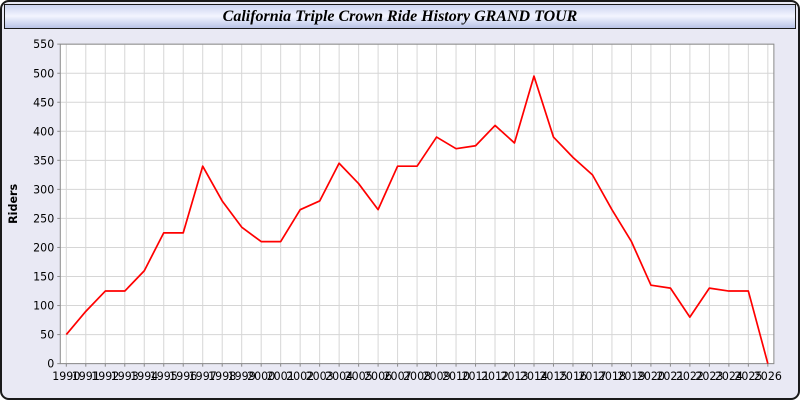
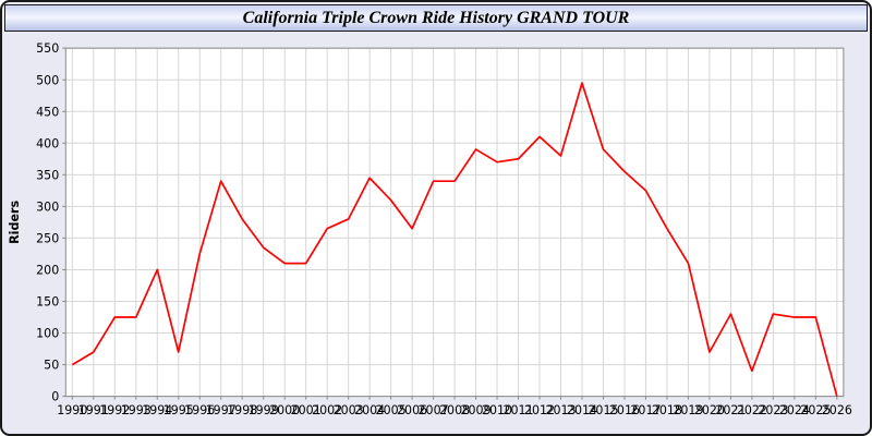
1991: 90 -> 70
1994: 160 -> 200
1995: 220 -> 70
2020: 140 -> 70
2022: 80 -> 40
